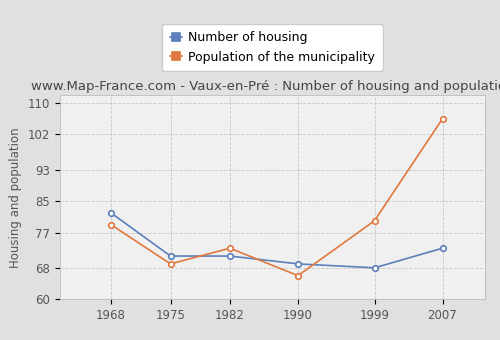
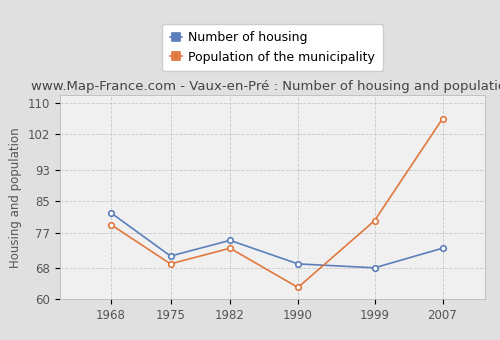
Number of housing/1982: 71 -> 75
Population of the municipality/1990: 66 -> 63
